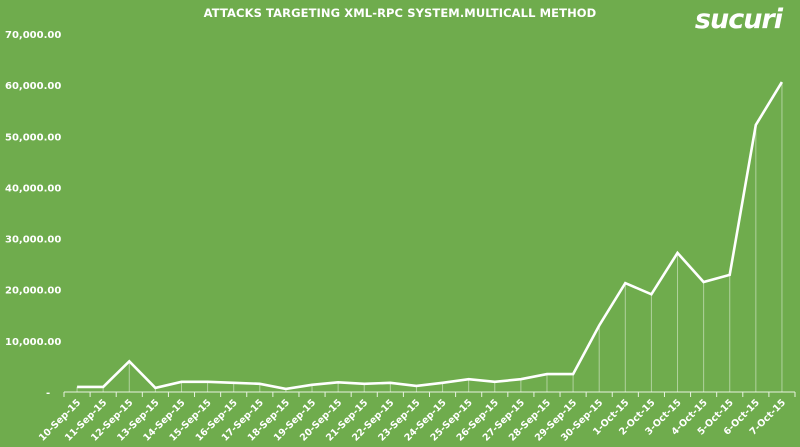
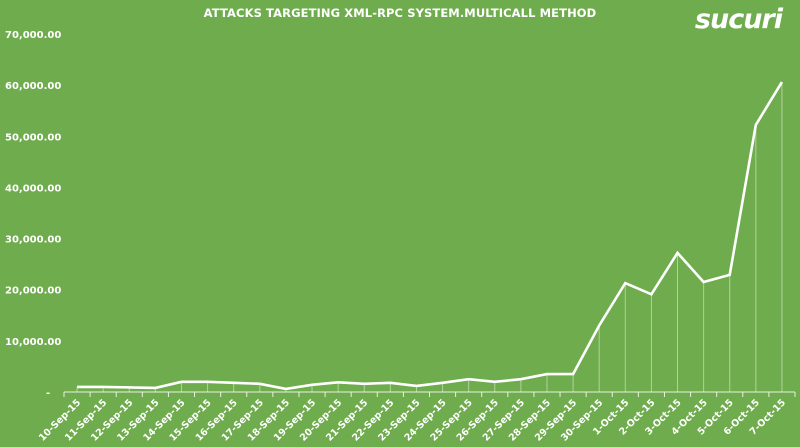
12-Sep-15: 6000 -> 1000
